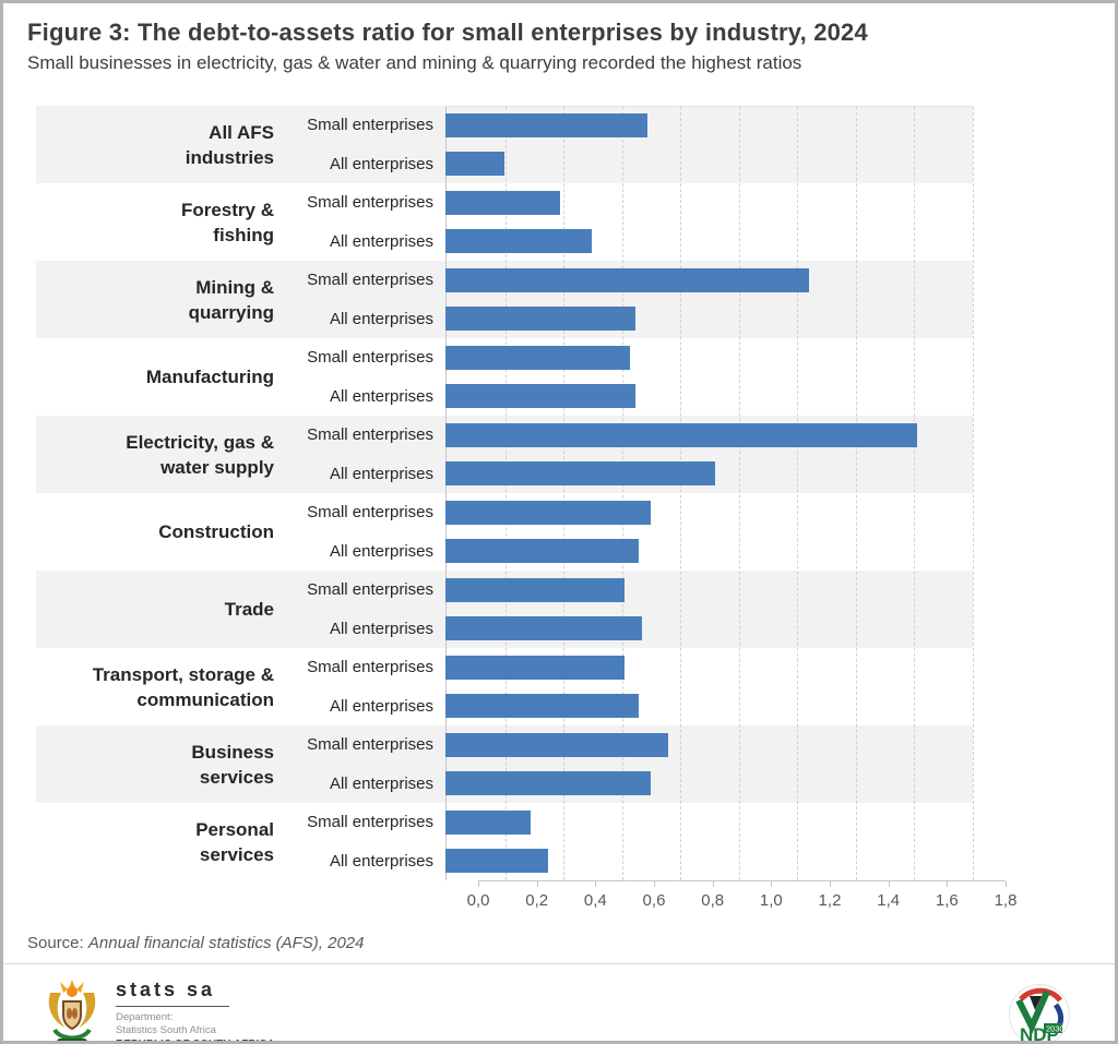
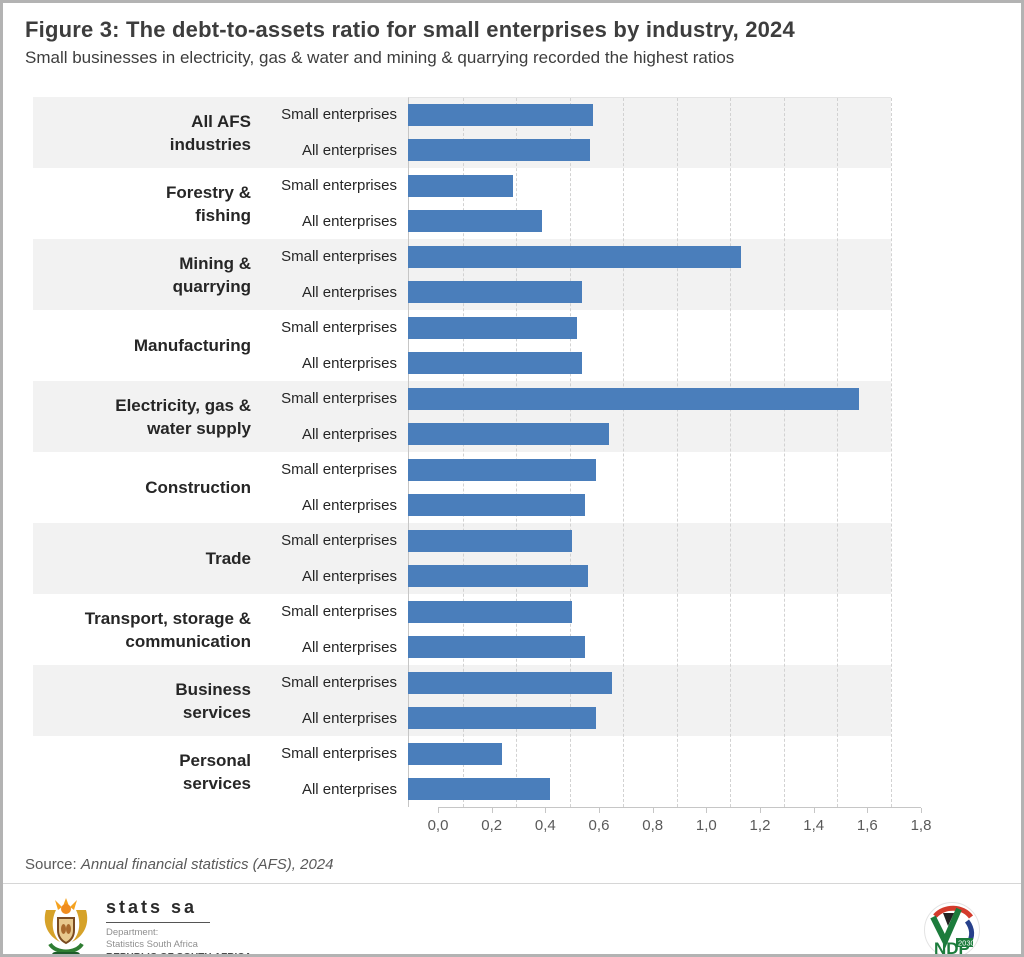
All enterprises/All AFS industries: 0,20 -> 0,68
Small enterprises/Electricity, gas & water supply: 1,61 -> 1,68
All enterprises/Electricity, gas & water supply: 0,92 -> 0,75
Small enterprises/Personal services: 0,29 -> 0,35
All enterprises/Personal services: 0,35 -> 0,53
